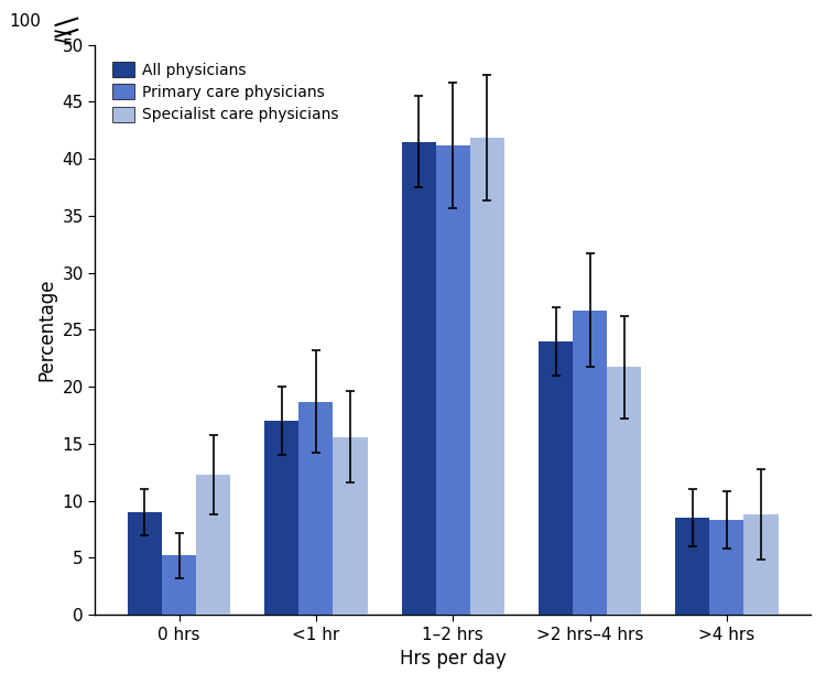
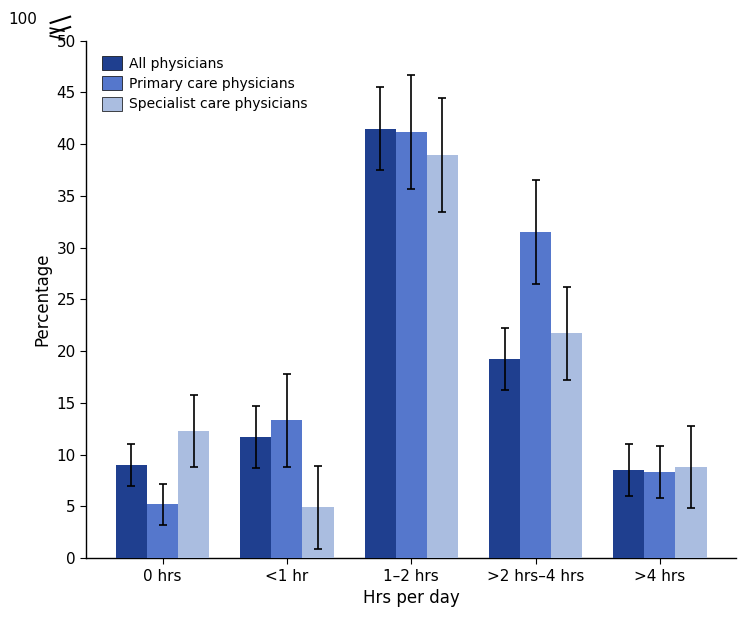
All physicians/<1 hr: 17.0 -> 11.7
Primary care physicians/<1 hr: 18.7 -> 13.3
Specialist care physicians/<1 hr: 15.6 -> 4.9
Specialist care physicians/1–2 hrs: 41.8 -> 38.9
All physicians/>2 hrs–4 hrs: 24.0 -> 19.2
Primary care physicians/>2 hrs–4 hrs: 26.7 -> 31.5
